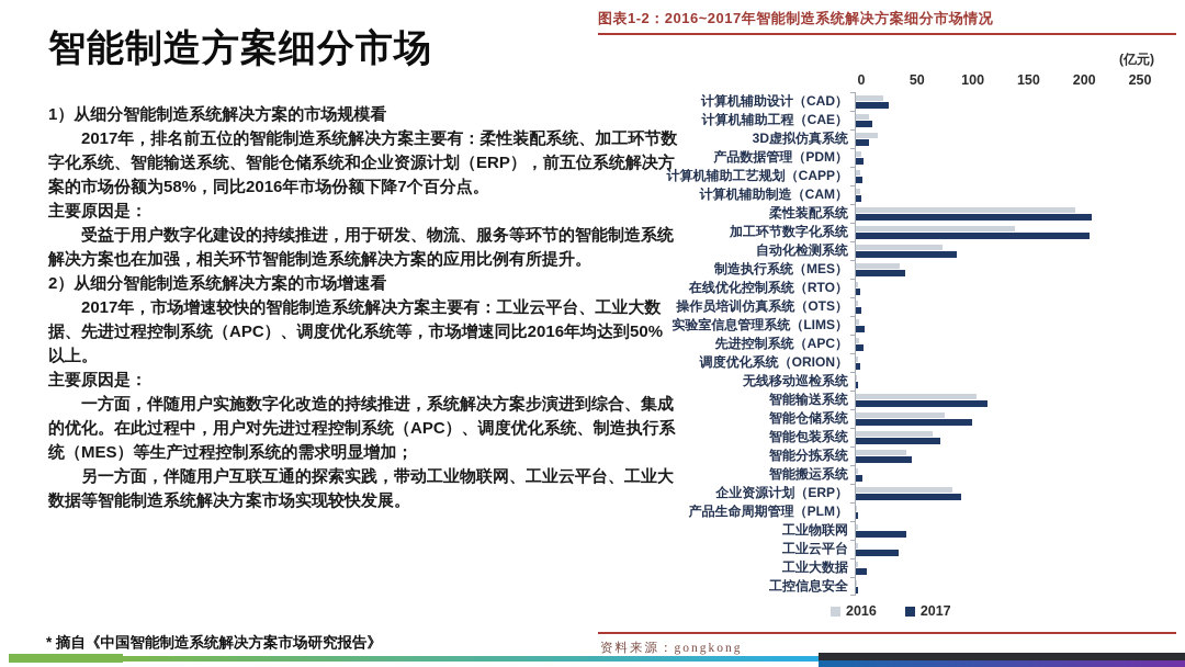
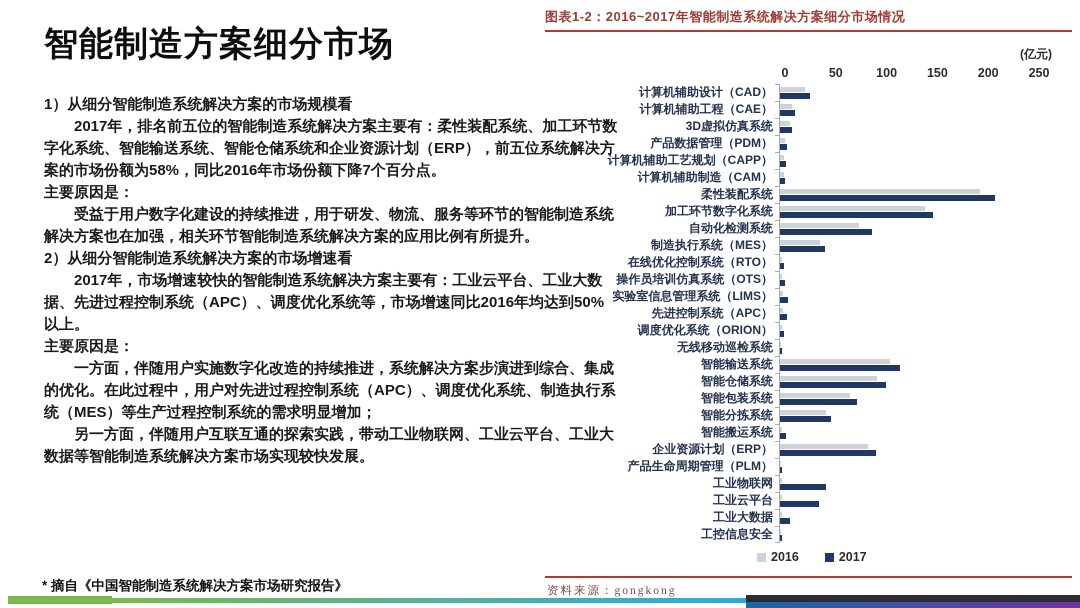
2016/3D虚拟仿真系统: 20 -> 10
2017/加工环节数字化系统: 210 -> 150
2016/智能仓储系统: 80 -> 100
